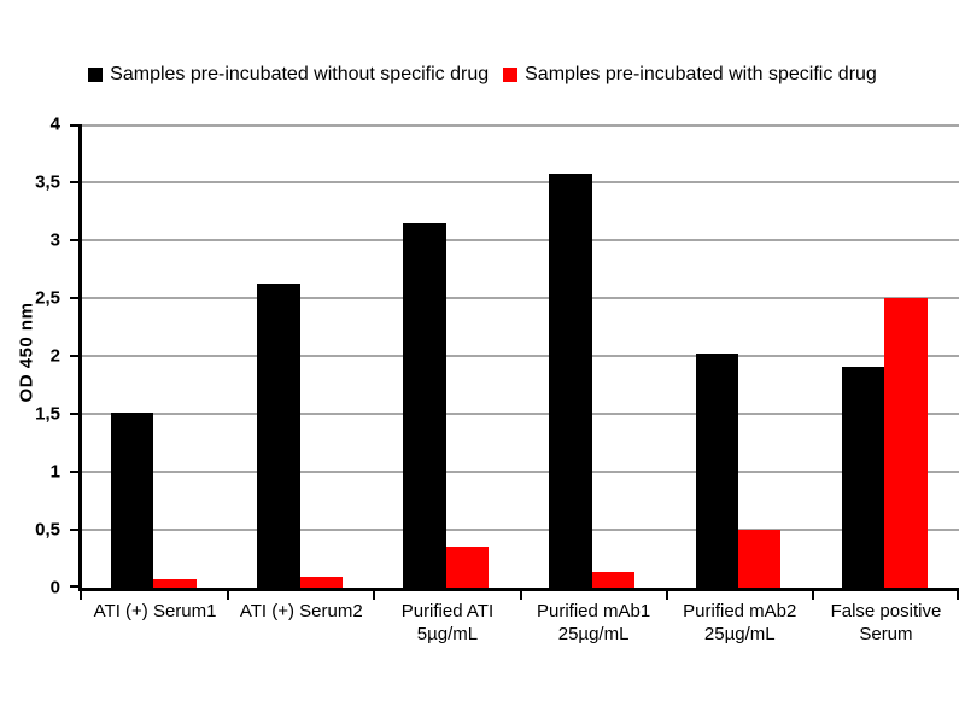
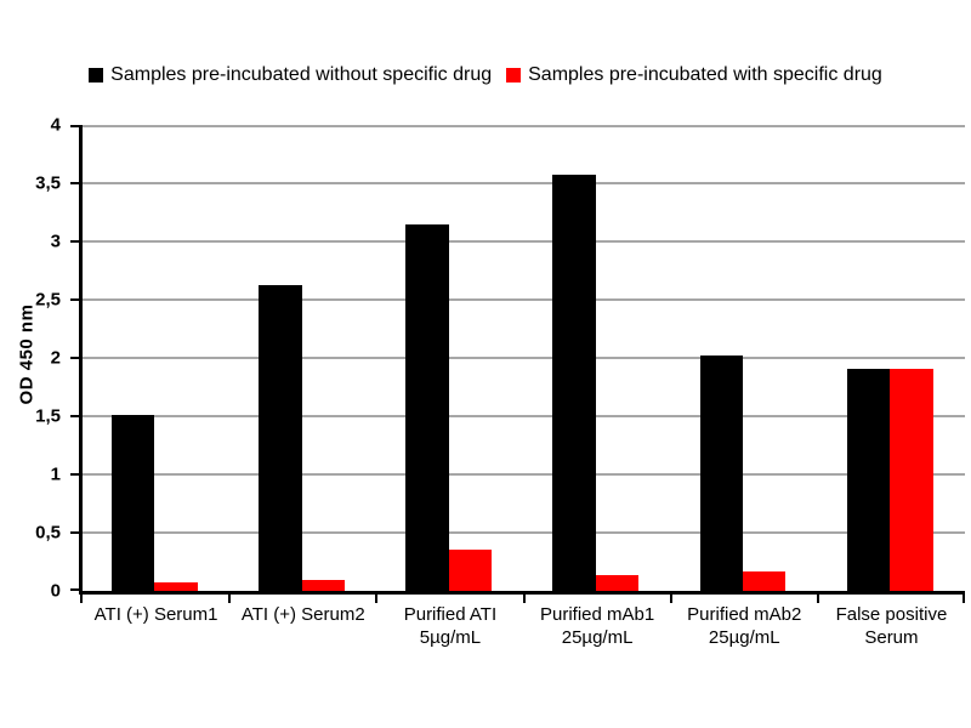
Samples pre-incubated with specific drug/Purified mAb2 25µg/mL: 0.5 -> 0.2
Samples pre-incubated with specific drug/False positive Serum: 2.5 -> 1.9
